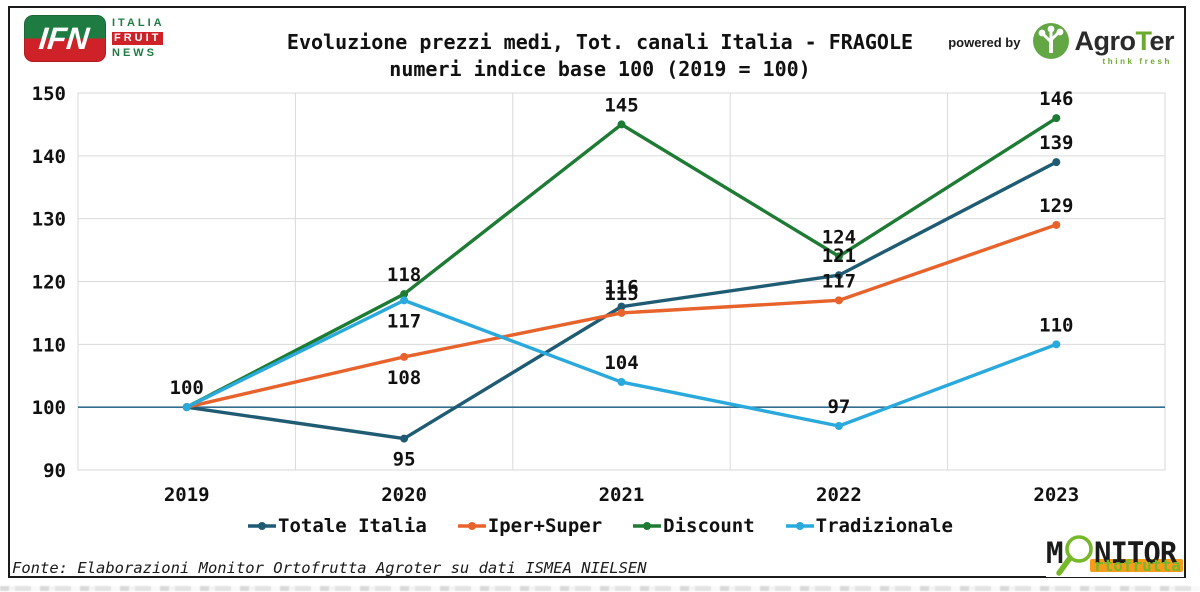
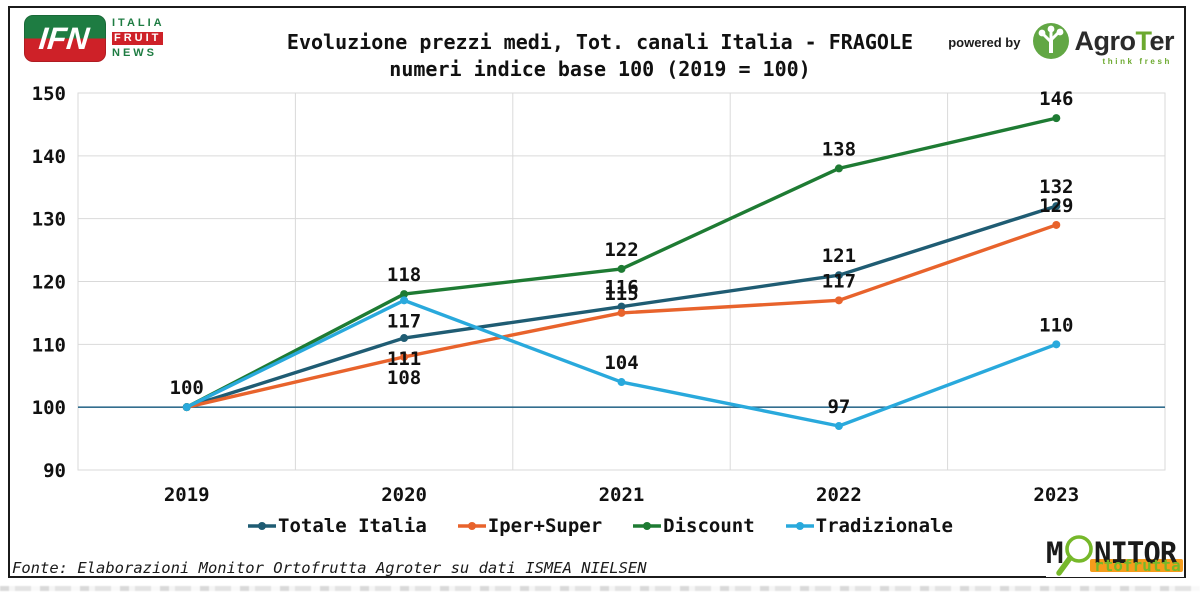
Totale Italia/2020: 95 -> 111
Discount/2021: 145 -> 122
Discount/2022: 124 -> 138
Totale Italia/2023: 139 -> 132
